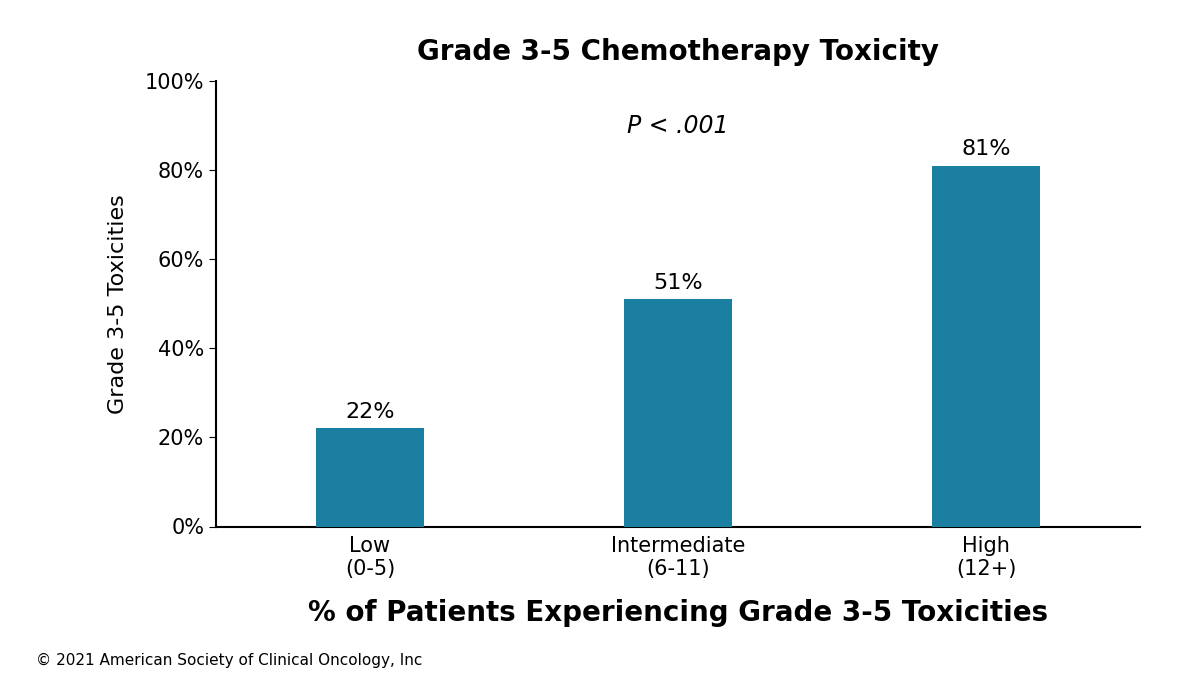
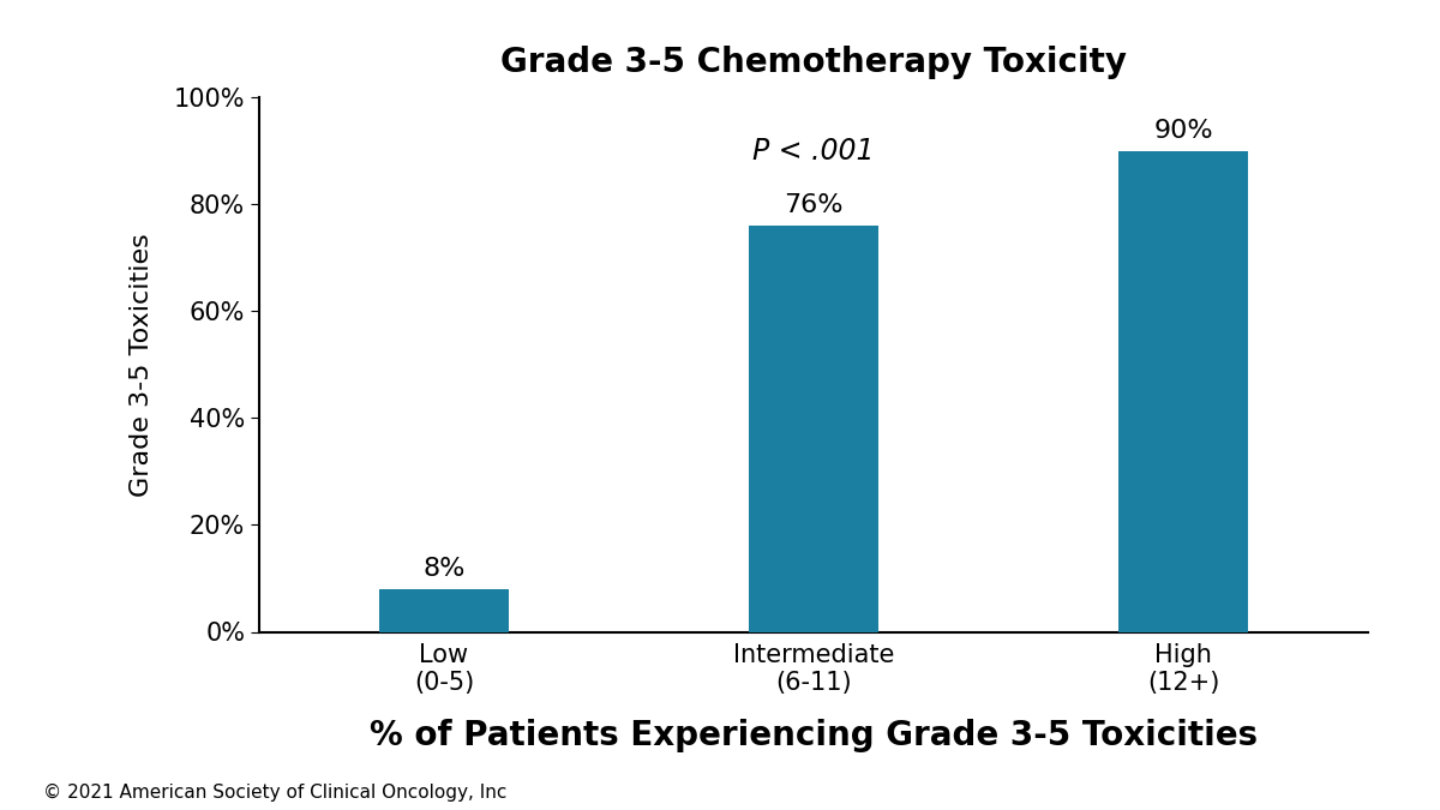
Low (0-5): 22% -> 8%
Intermediate (6-11): 51% -> 76%
High (12+): 81% -> 90%
